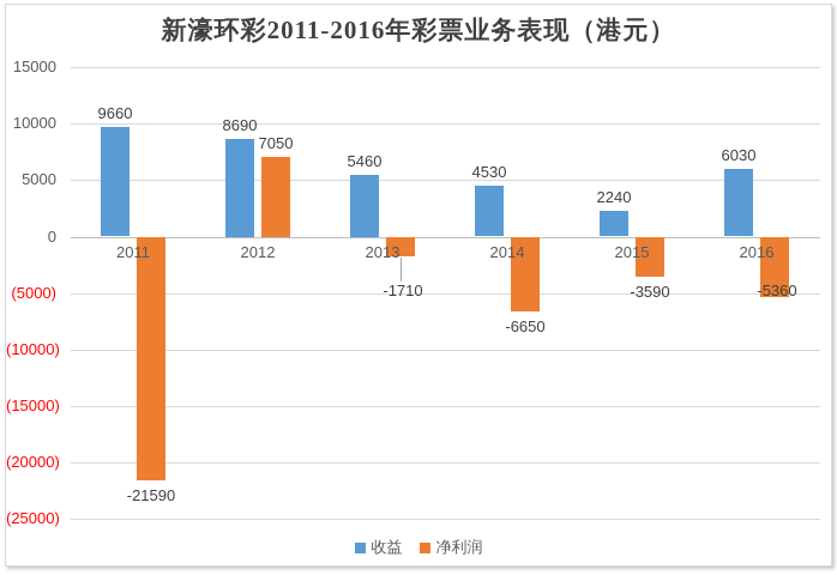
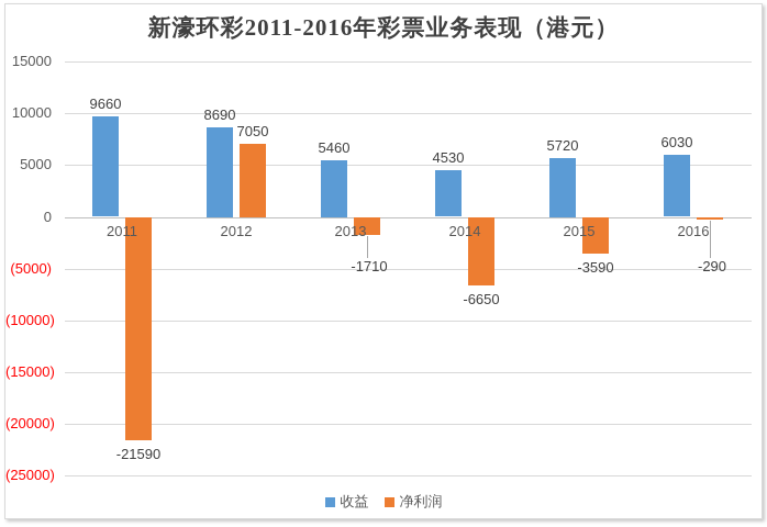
收益/2015: 2240 -> 5720
净利润/2016: -5360 -> -290
